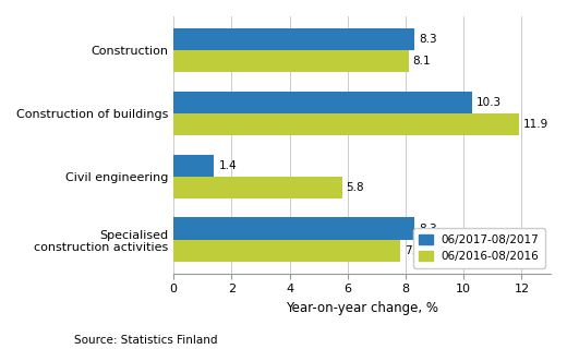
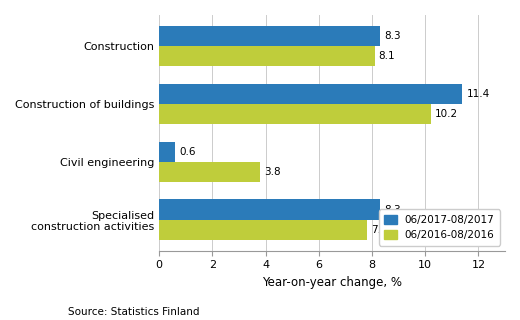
06/2017-08/2017/Construction of buildings: 10.3 -> 11.4
06/2016-08/2016/Construction of buildings: 11.9 -> 10.2
06/2017-08/2017/Civil engineering: 1.4 -> 0.6
06/2016-08/2016/Civil engineering: 5.8 -> 3.8
